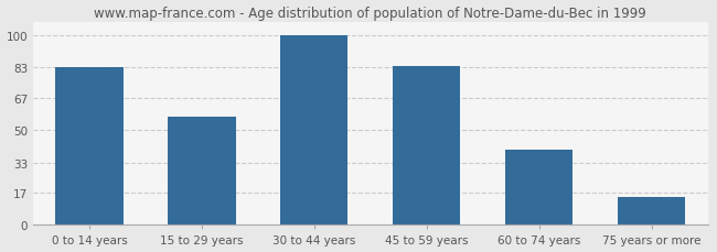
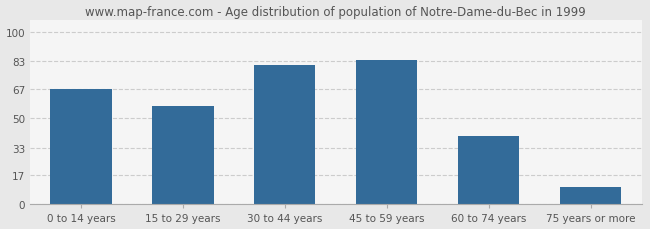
0 to 14 years: 83 -> 67
30 to 44 years: 100 -> 81
75 years or more: 15 -> 10
